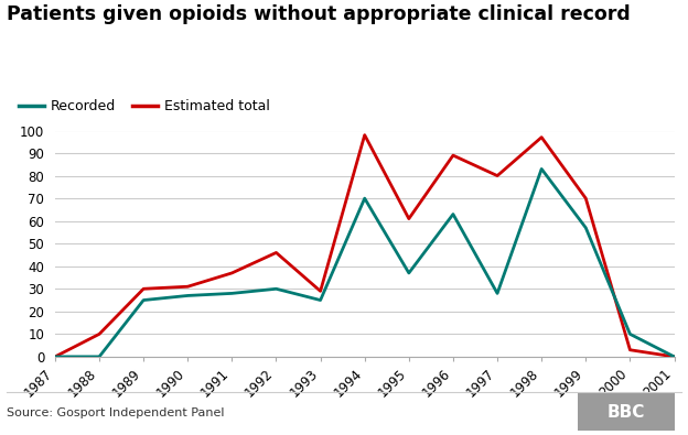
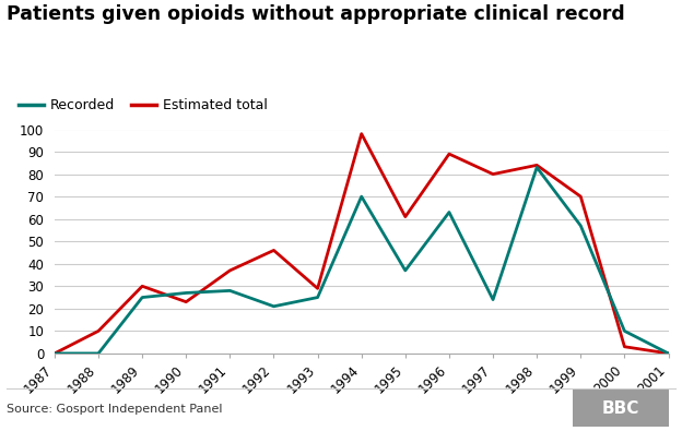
Estimated total/1990: 31 -> 23
Recorded/1992: 30 -> 21
Recorded/1997: 28 -> 24
Estimated total/1998: 97 -> 84
